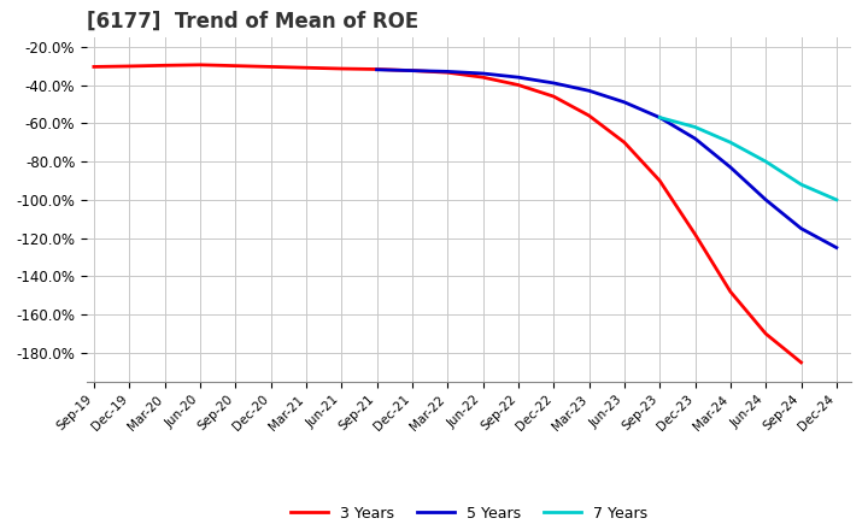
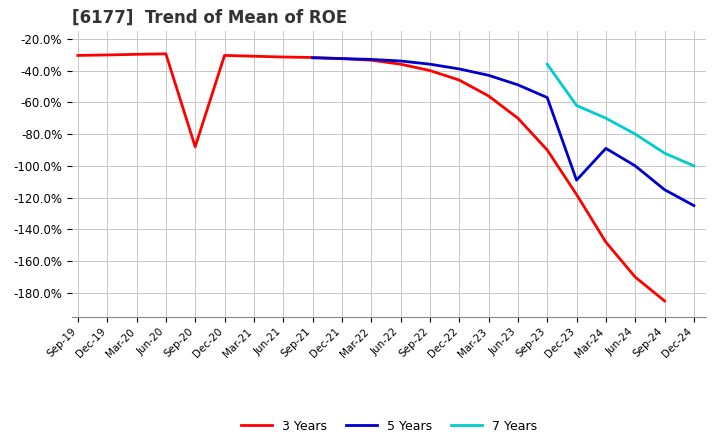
3 Years/Sep-20: -30% -> -88%
7 Years/Sep-23: -57% -> -36%
5 Years/Dec-23: -68% -> -109%
5 Years/Mar-24: -83% -> -89%
